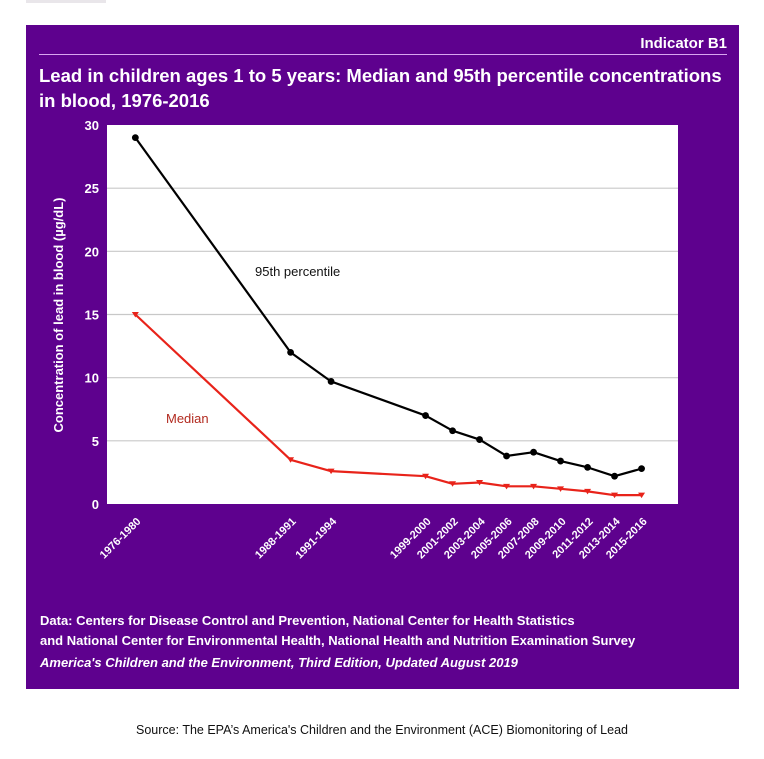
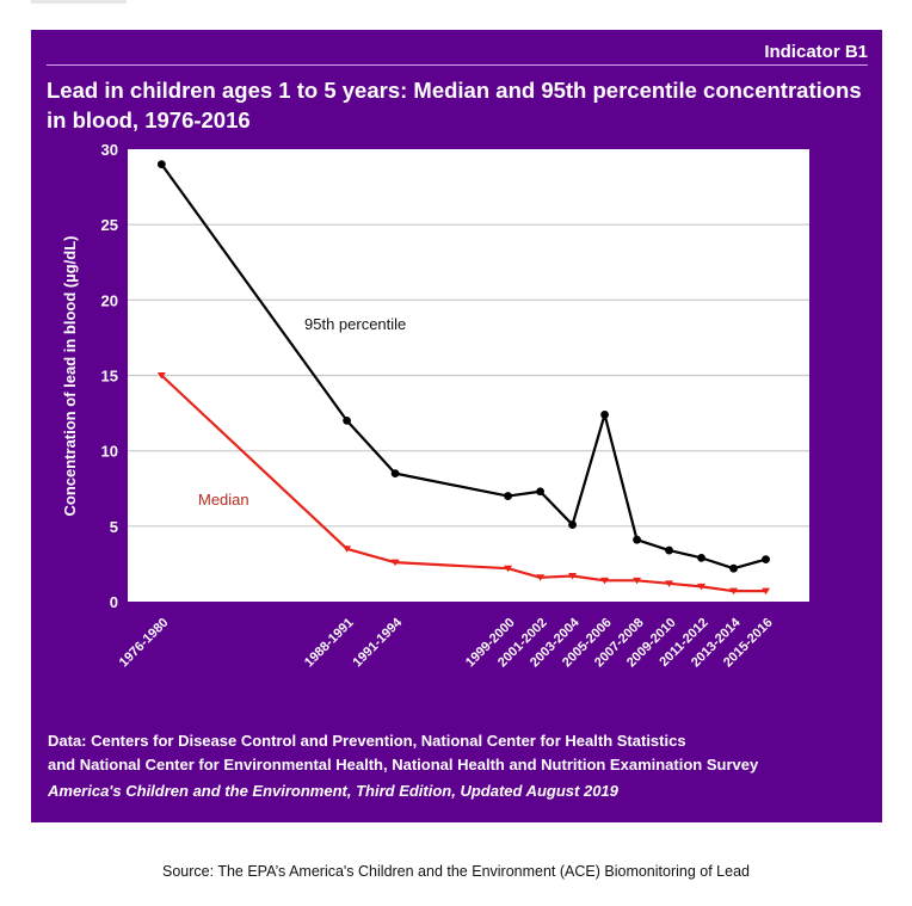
95th percentile/1991-1994: 9.7 -> 8.5
95th percentile/2001-2002: 5.8 -> 7.3
95th percentile/2005-2006: 3.8 -> 12.4
